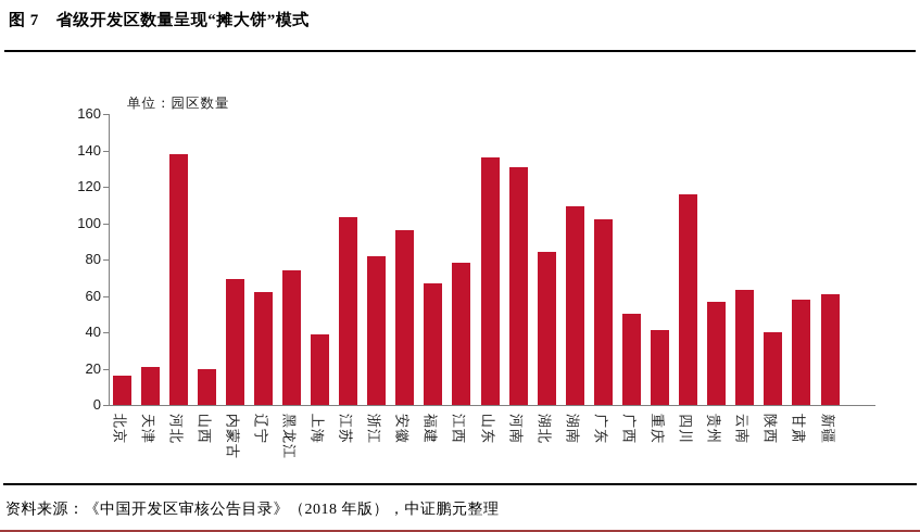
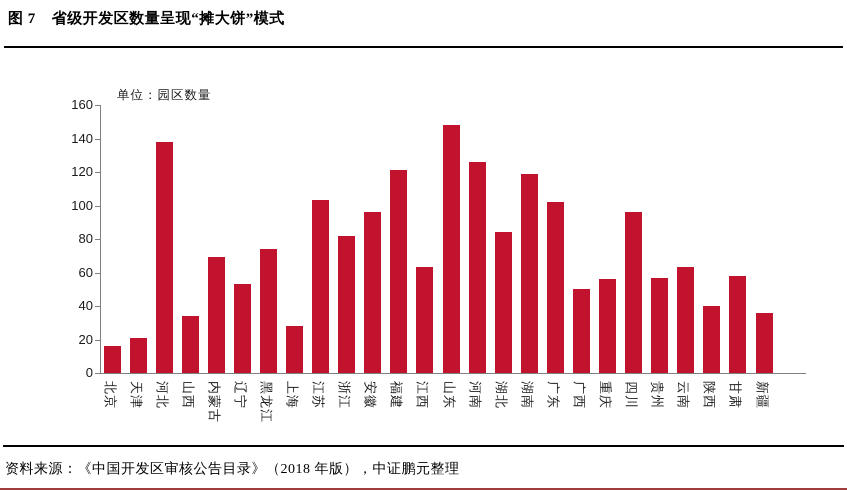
山西: 20 -> 34
辽宁: 62 -> 53
上海: 39 -> 28
福建: 67 -> 121
江西: 78 -> 63
山东: 136 -> 148
河南: 131 -> 126
湖南: 109 -> 119
重庆: 41 -> 56
四川: 116 -> 96
新疆: 61 -> 36
